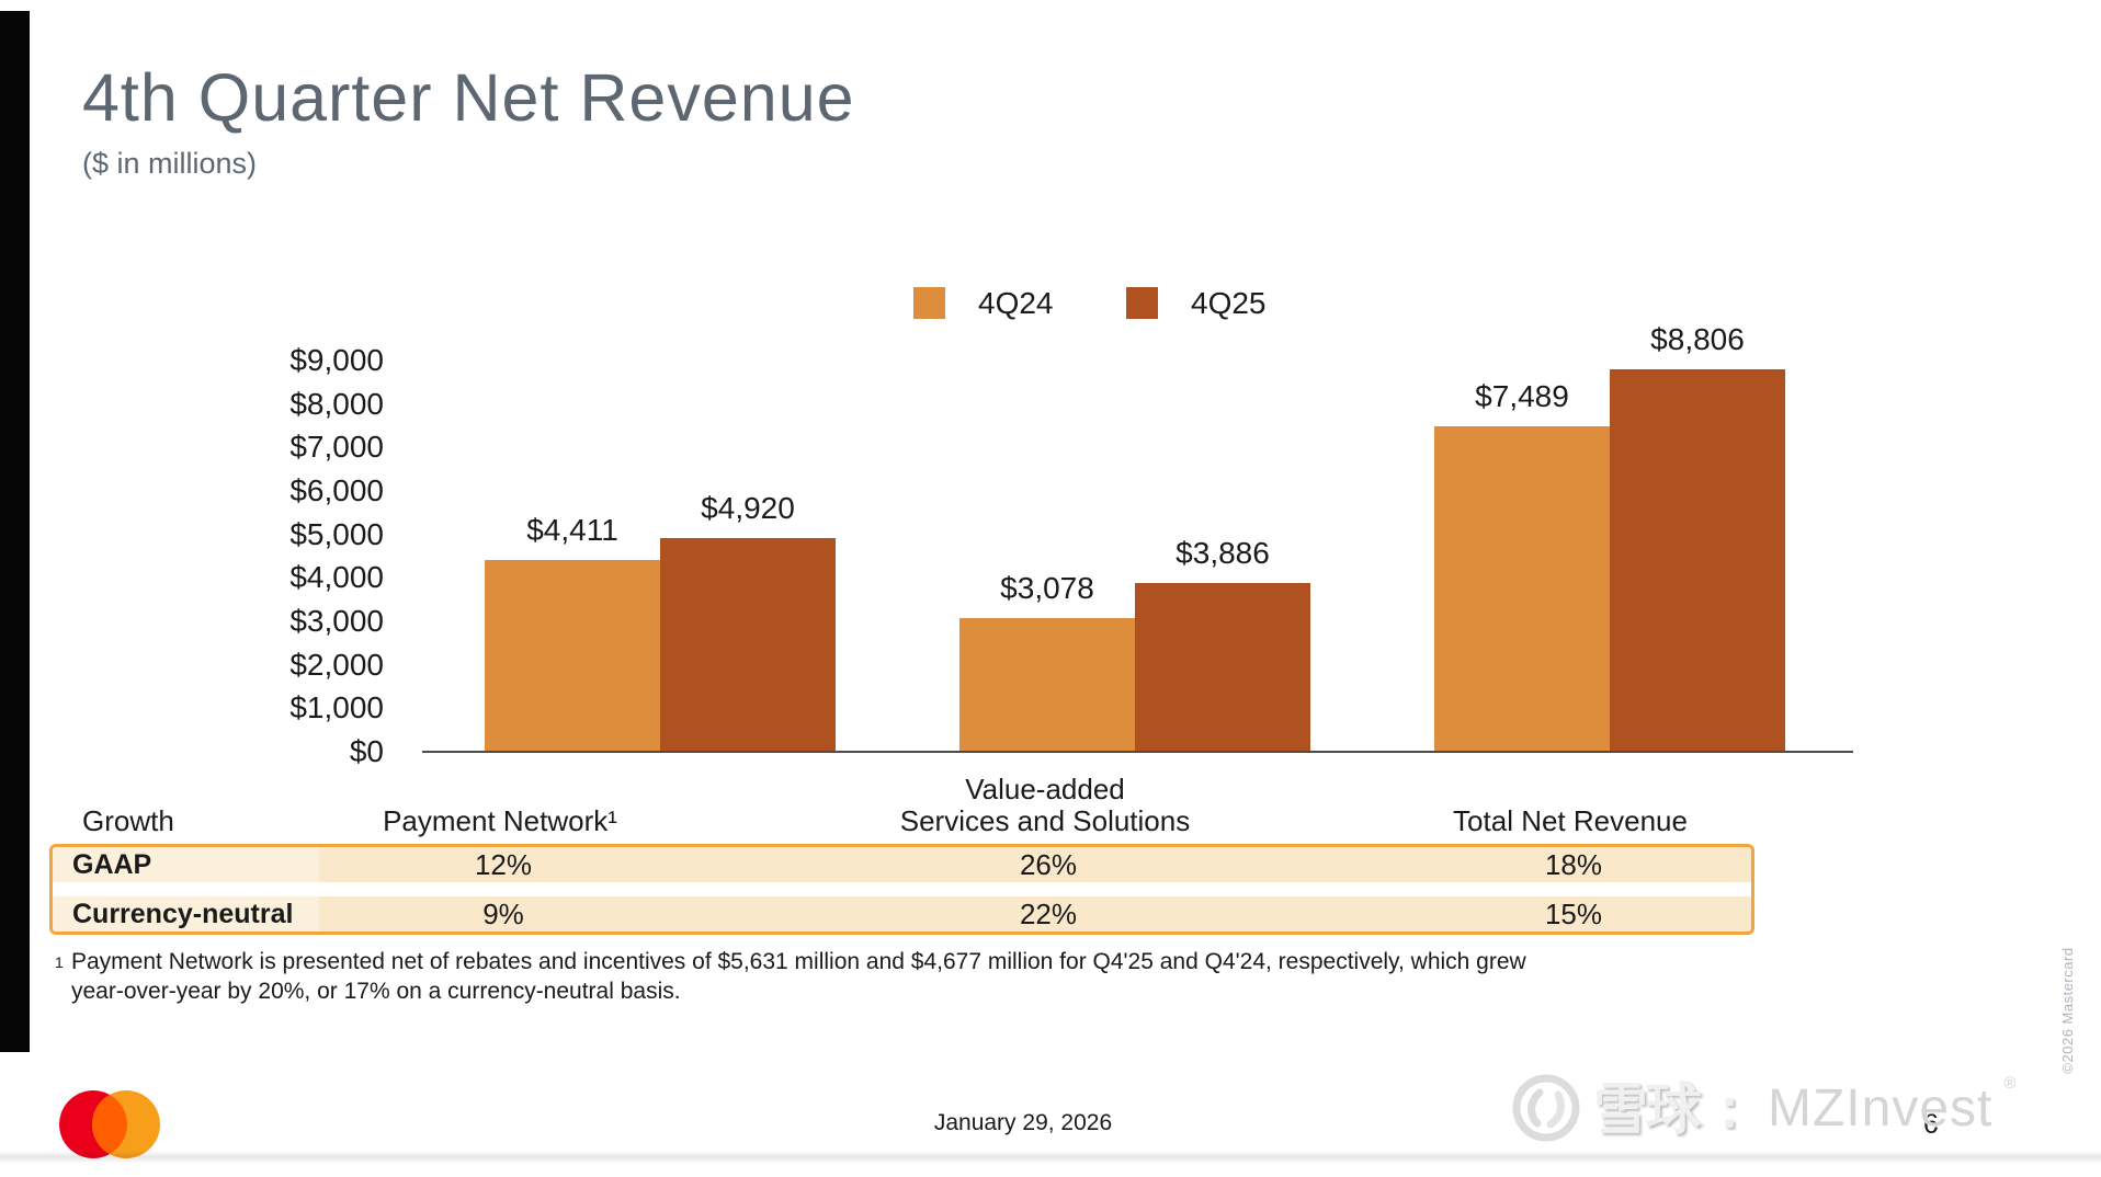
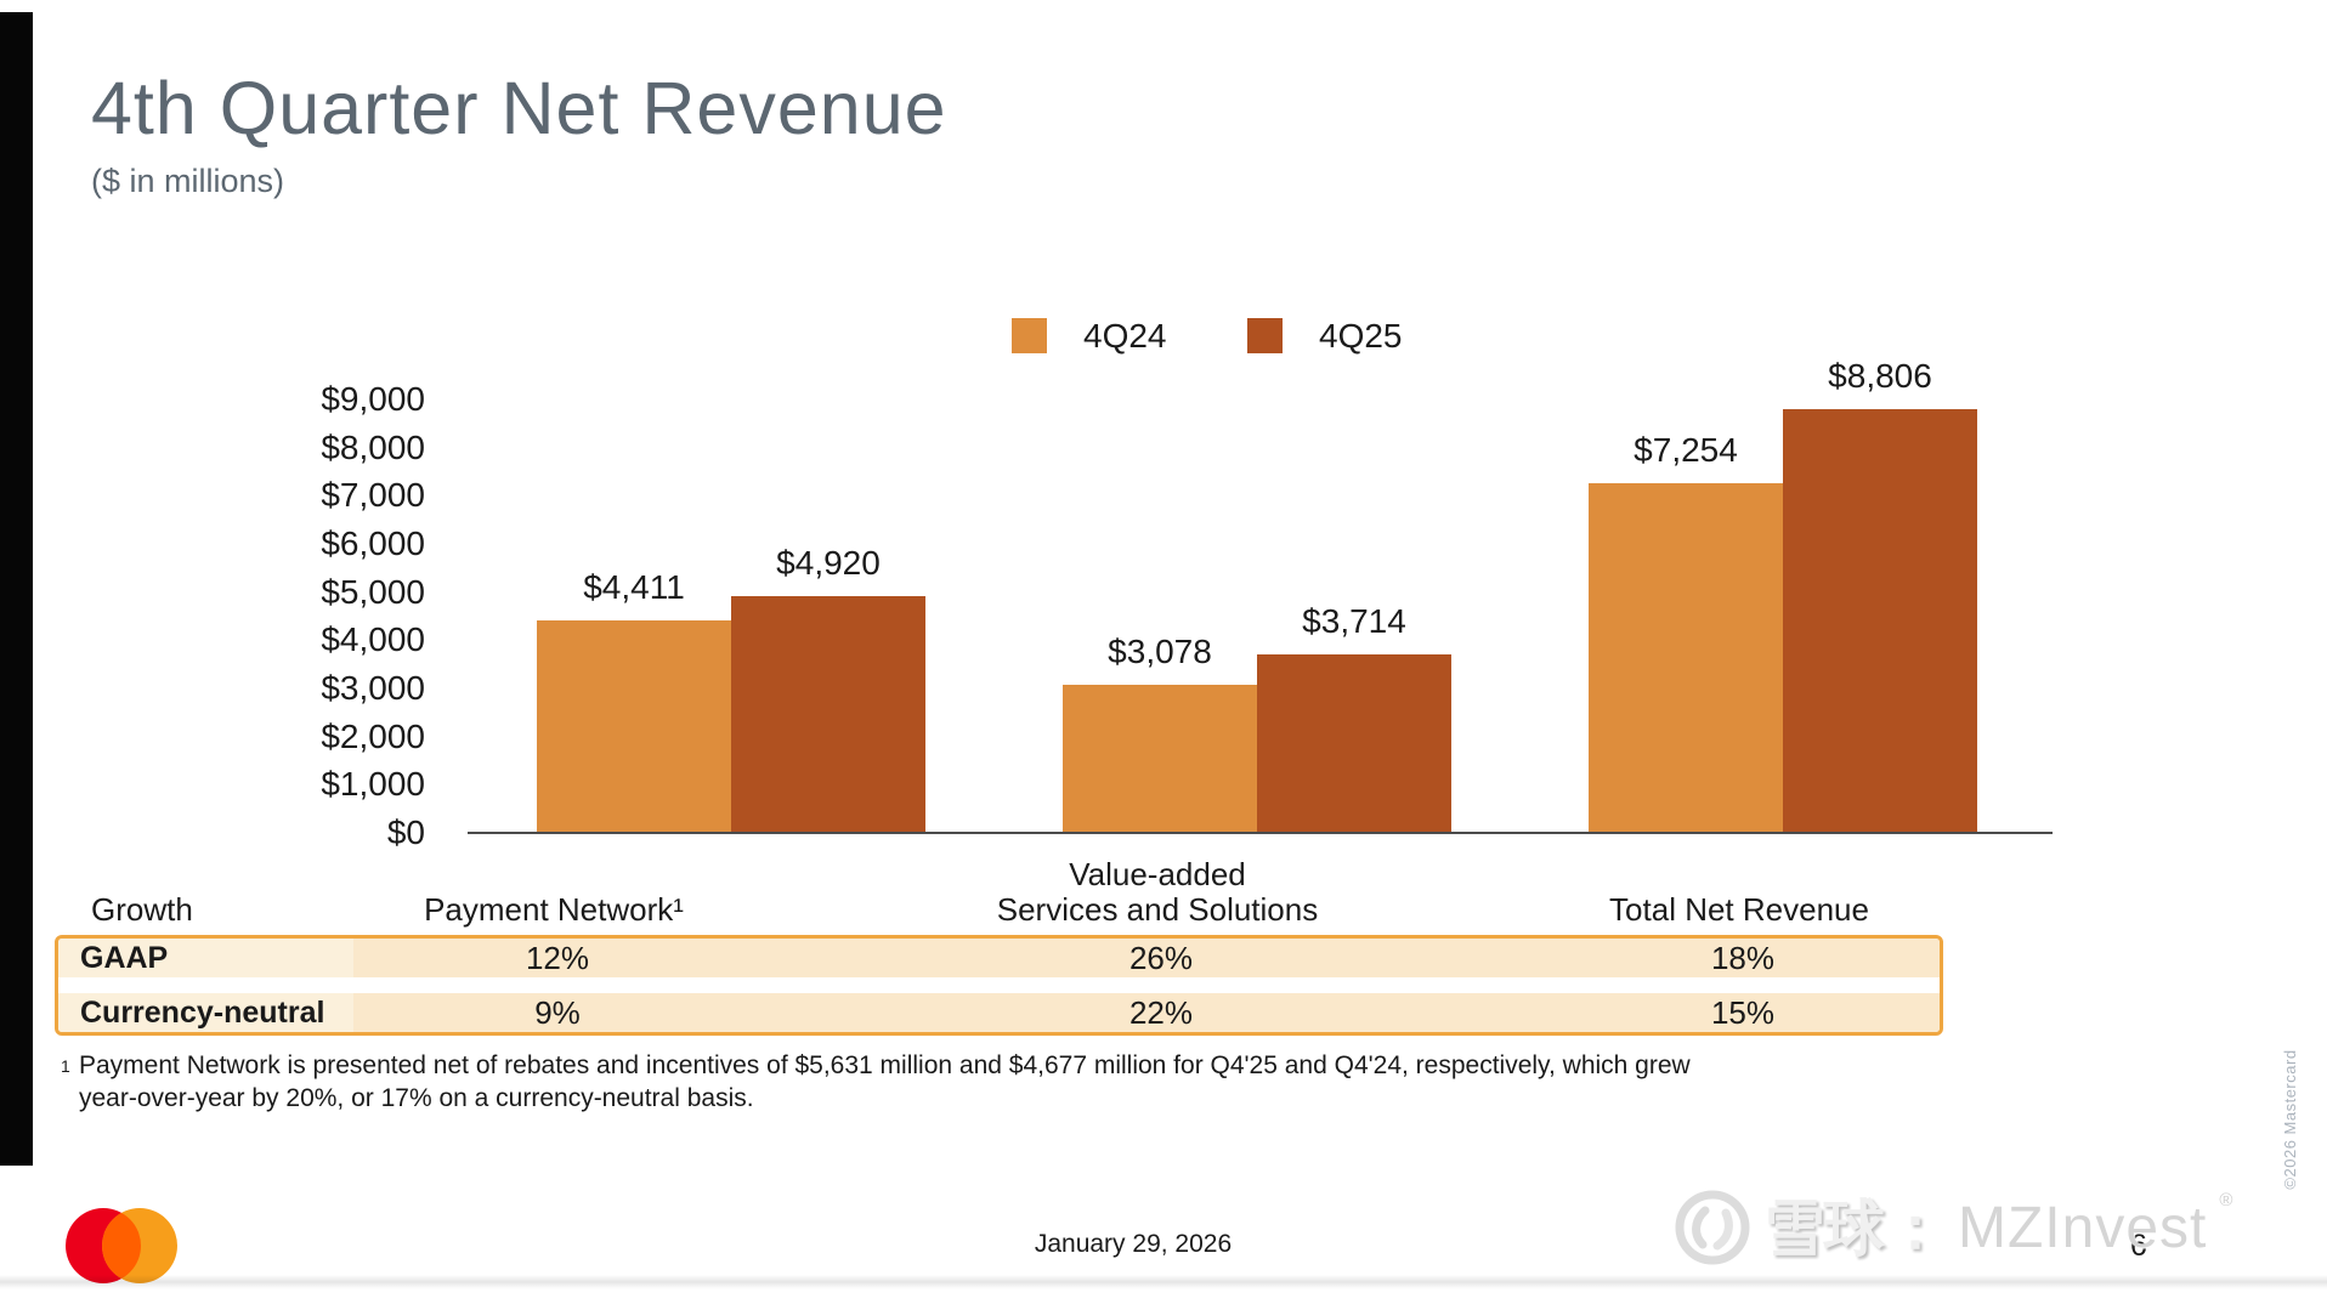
4Q25/Value-added Services and Solutions: $3,886 -> $3,714
4Q24/Total Net Revenue: $7,489 -> $7,254
